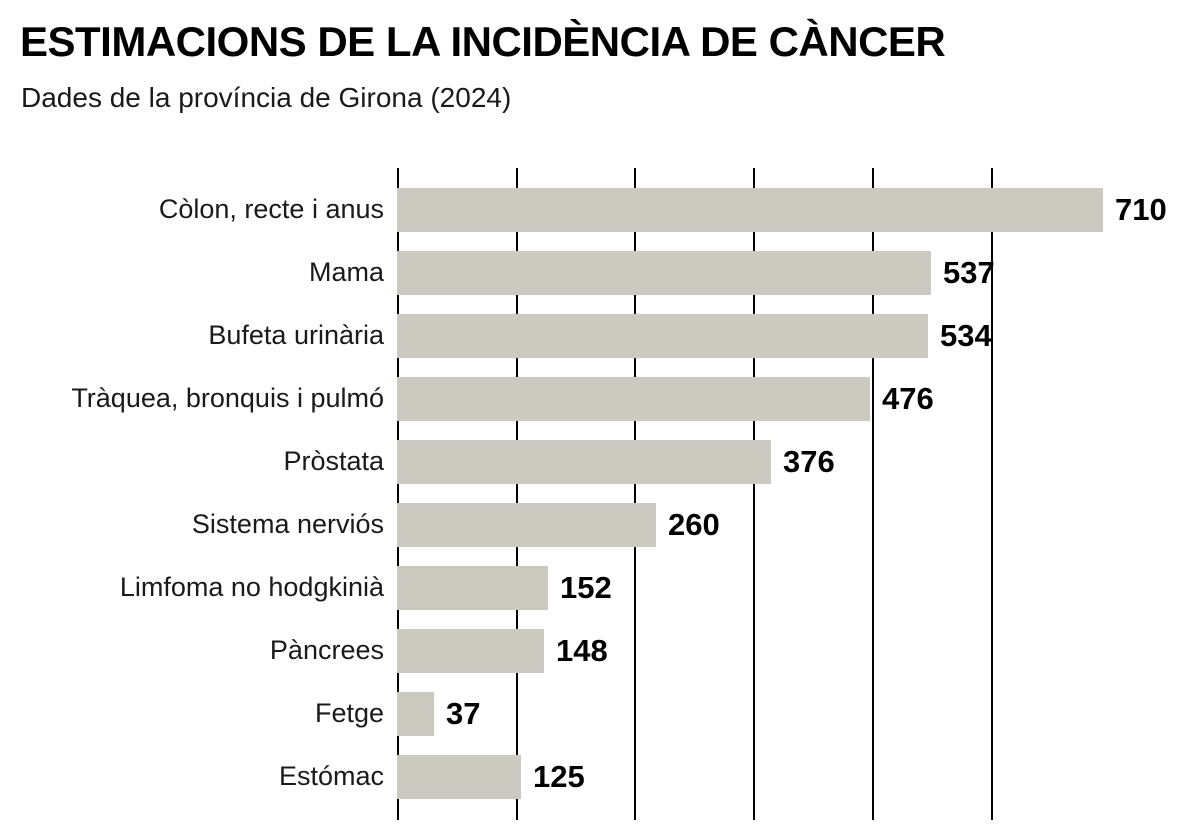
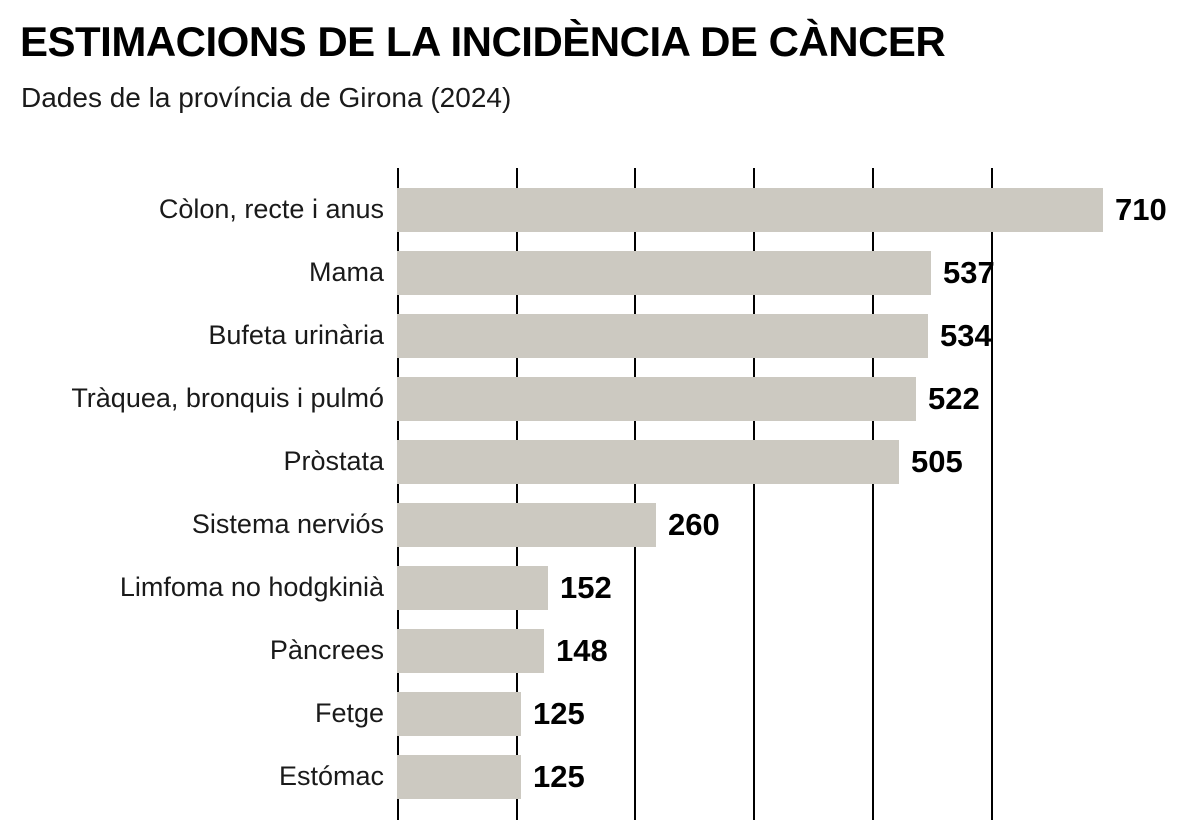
Tràquea, bronquis i pulmó: 476 -> 522
Pròstata: 376 -> 505
Fetge: 37 -> 125
